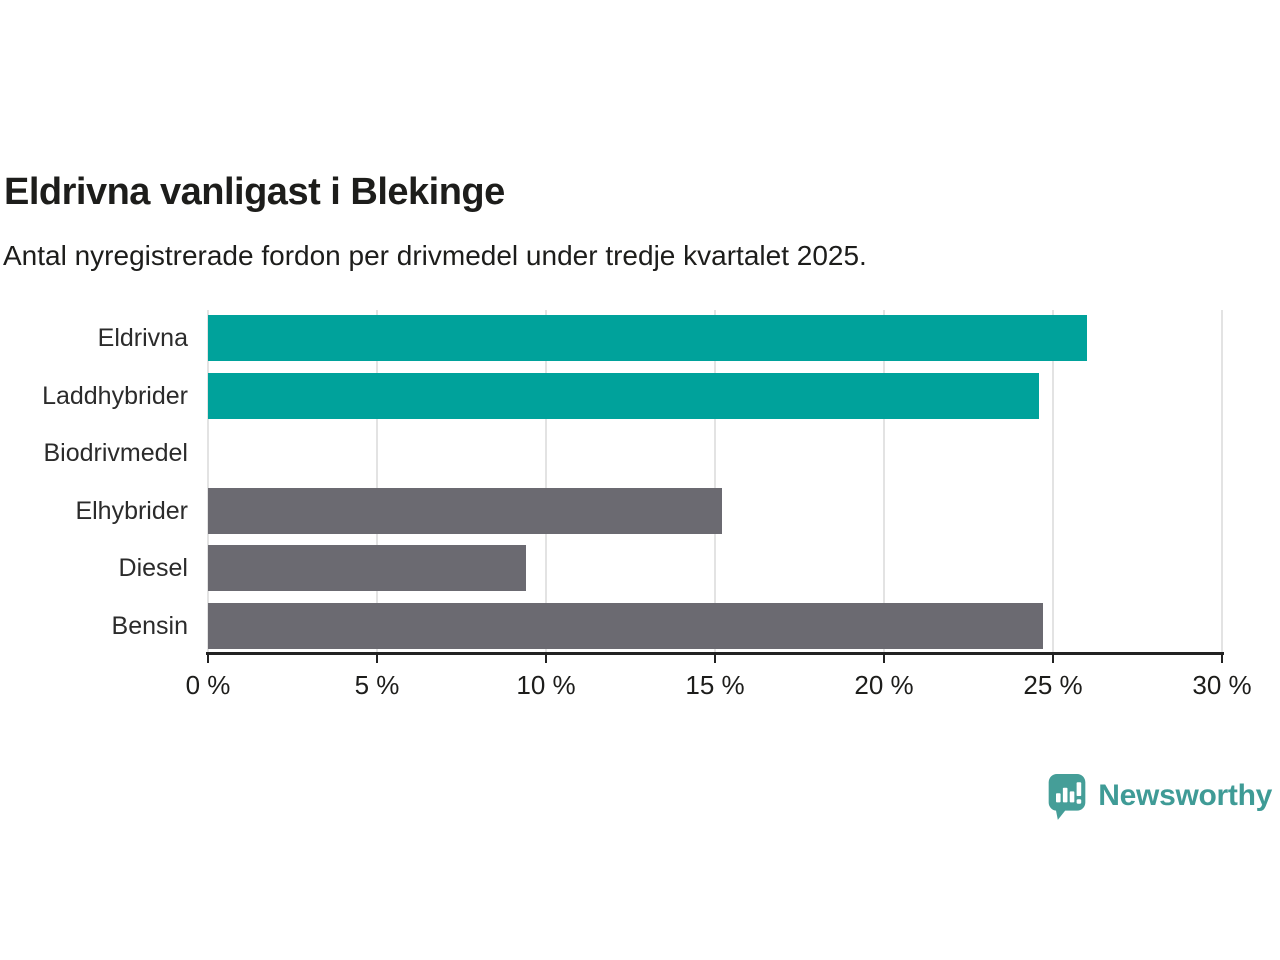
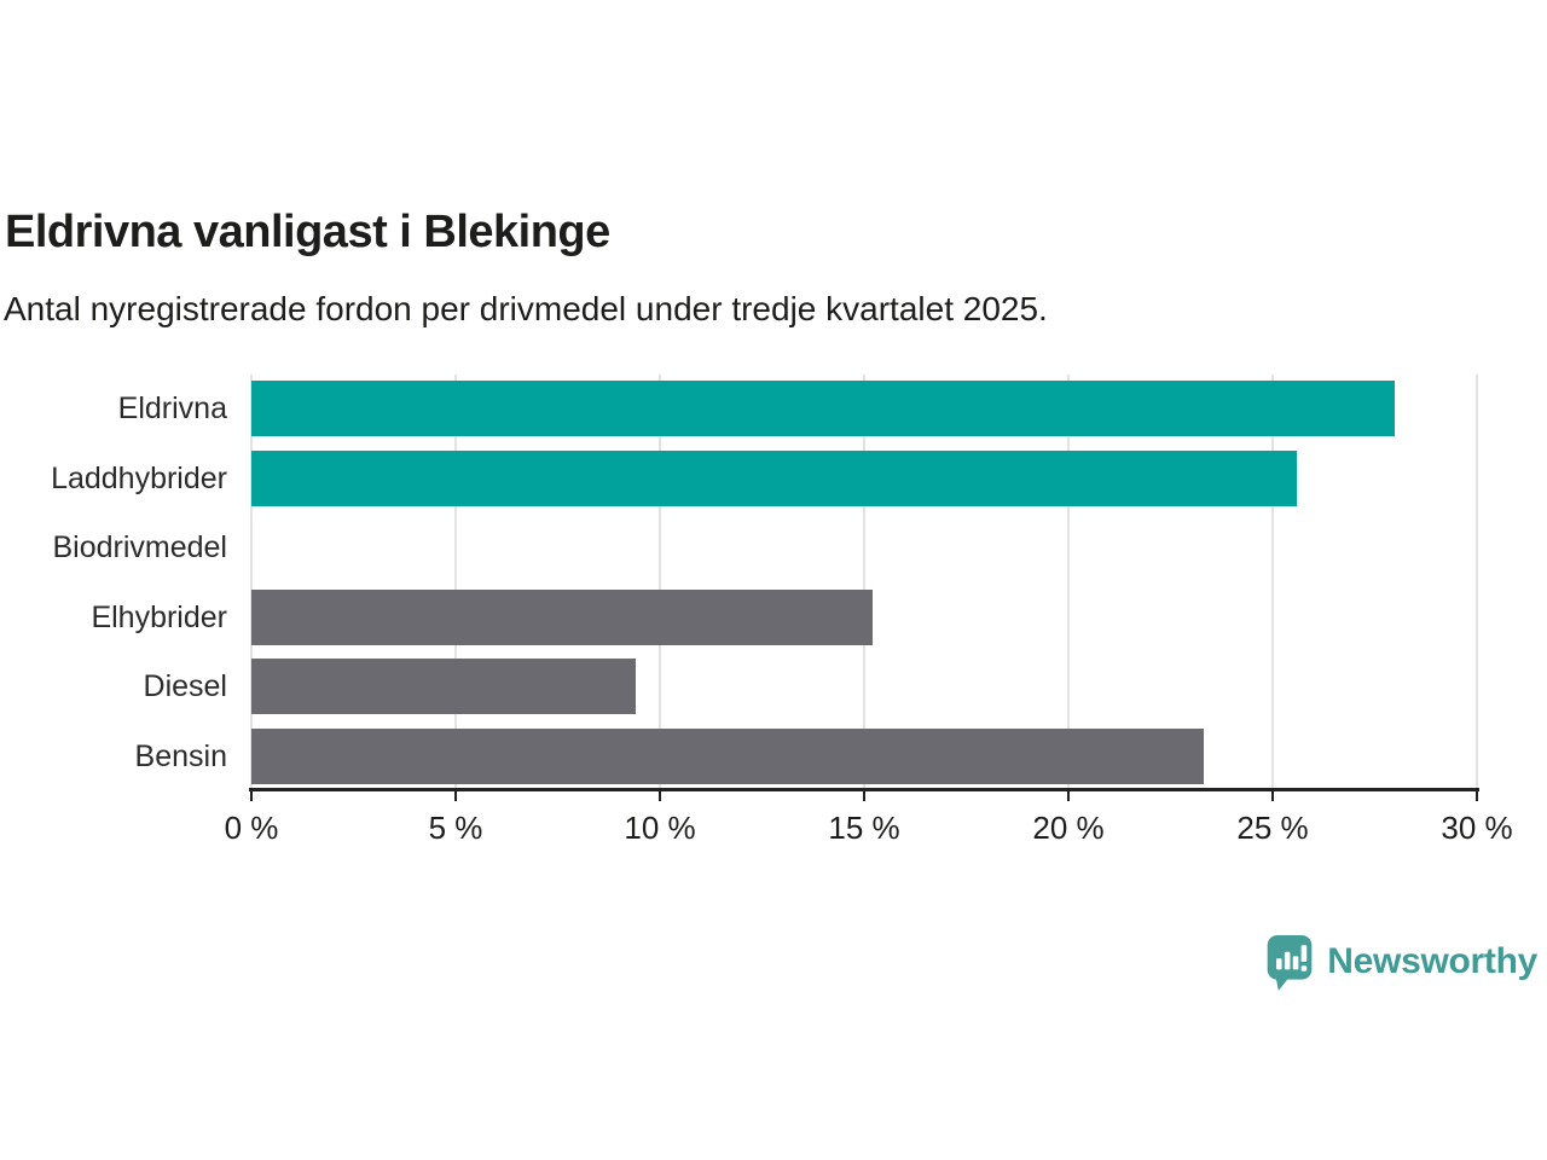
Eldrivna: 26.0% -> 28.0%
Laddhybrider: 24.6% -> 25.6%
Bensin: 24.7% -> 23.3%
